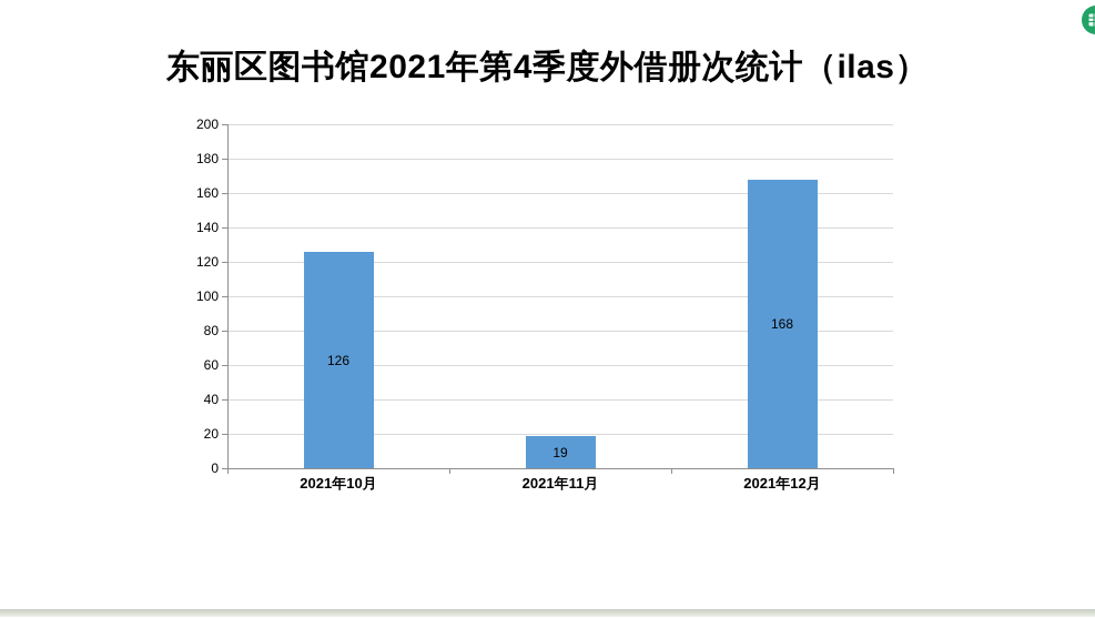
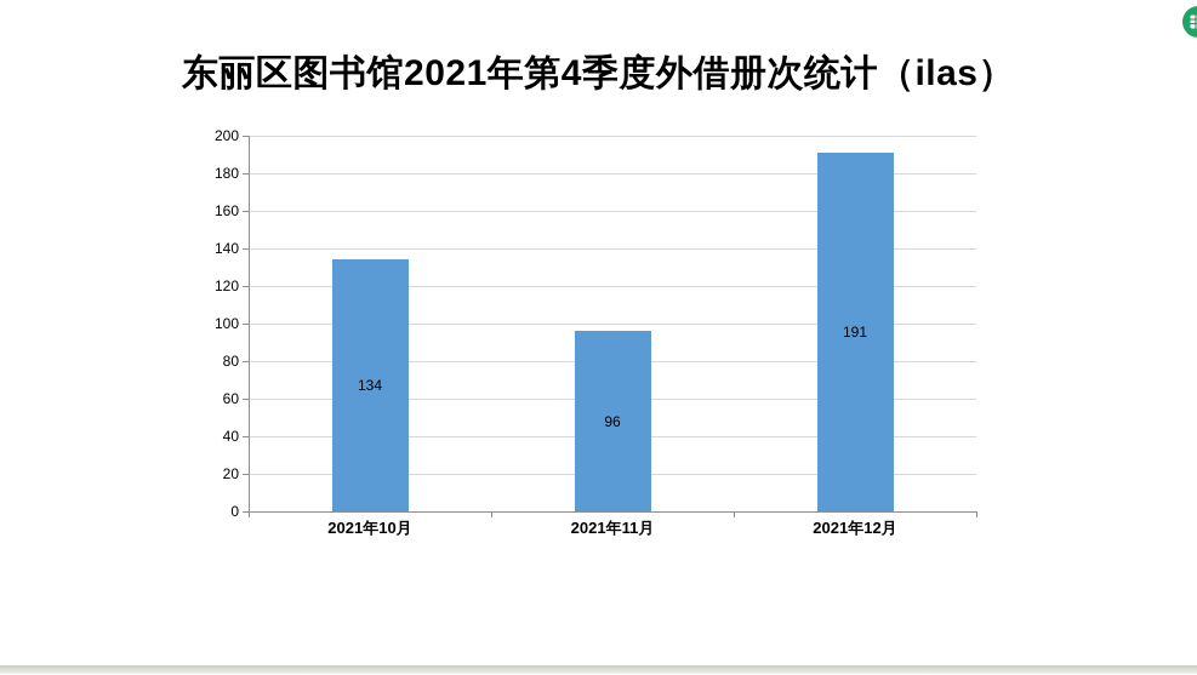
2021年10月: 126 -> 134
2021年11月: 19 -> 96
2021年12月: 168 -> 191
